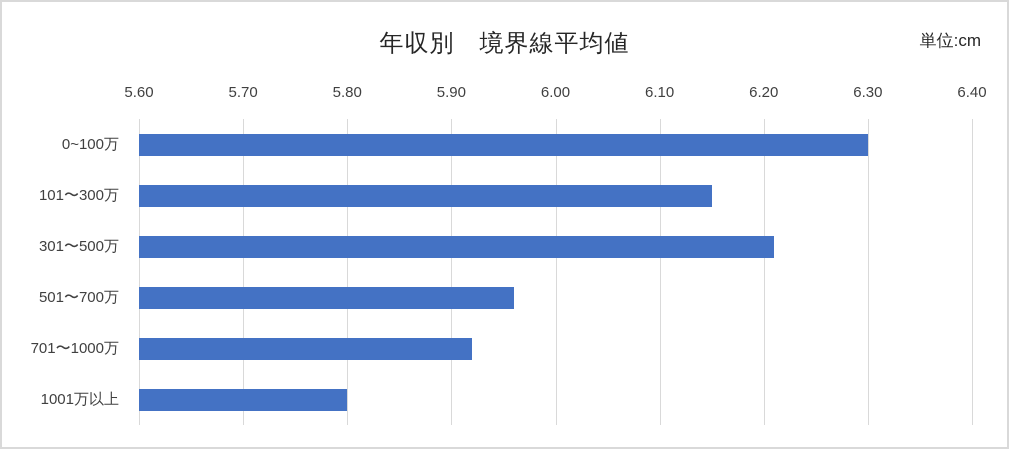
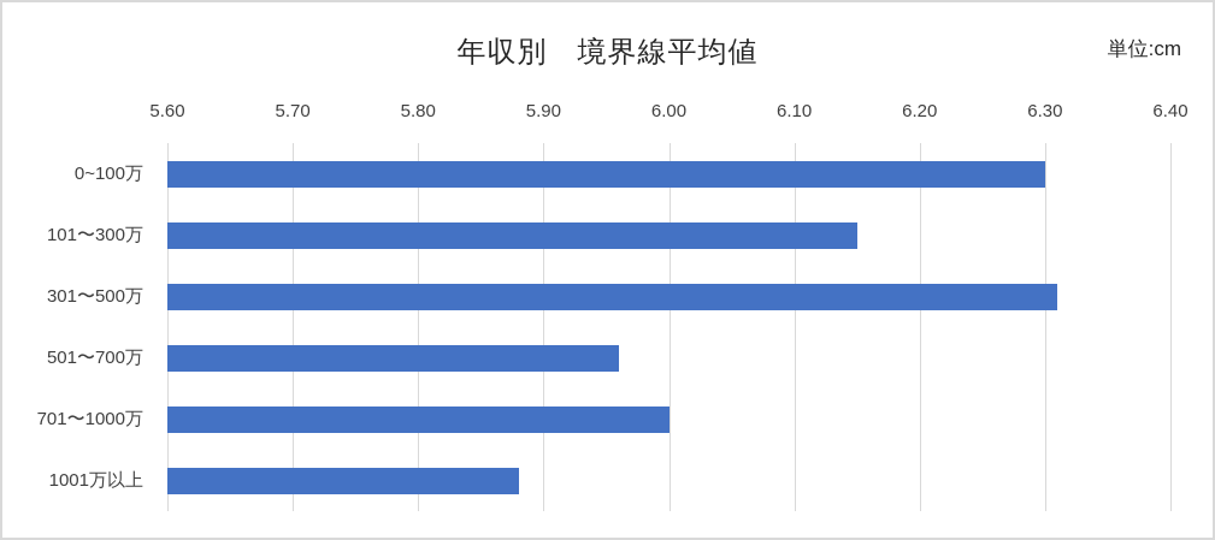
301〜500万: 6.21 -> 6.31
701〜1000万: 5.92 -> 6.00
1001万以上: 5.80 -> 5.88
